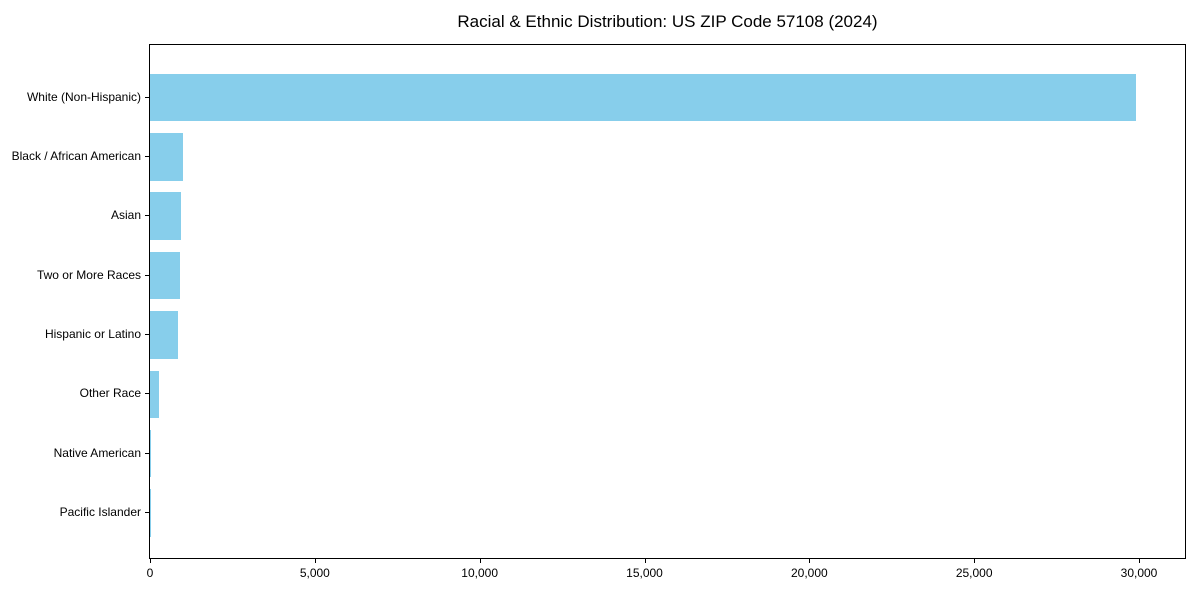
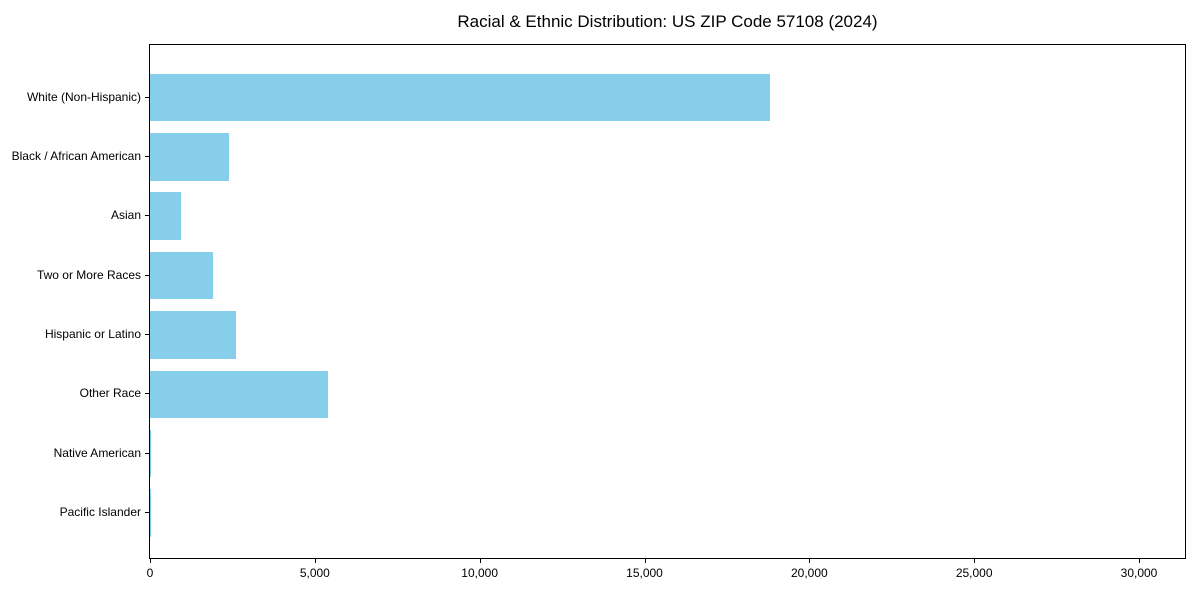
White (Non-Hispanic): 29900 -> 18800
Black / African American: 1000 -> 2400
Two or More Races: 900 -> 1900
Hispanic or Latino: 800 -> 2600
Other Race: 300 -> 5400
